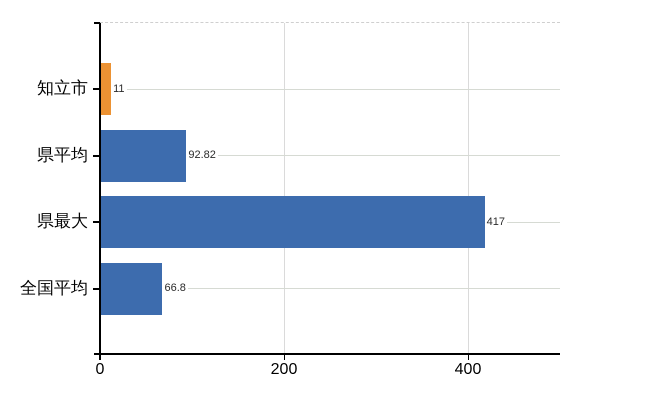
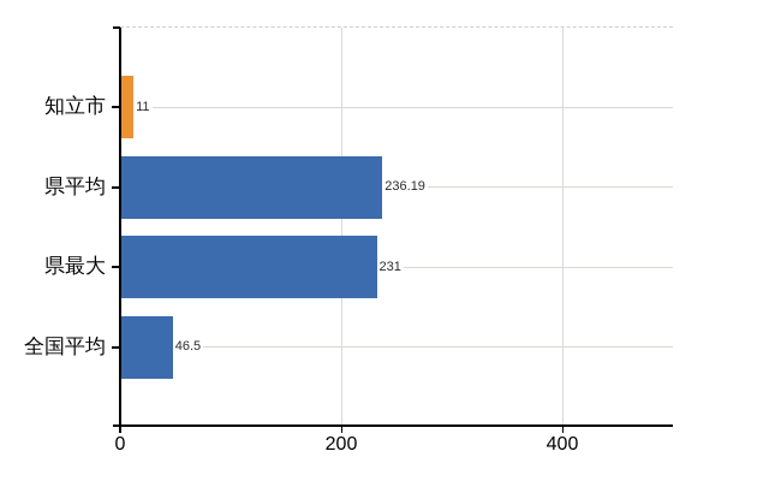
県平均: 92.82 -> 236.19
県最大: 417 -> 231
全国平均: 66.8 -> 46.5
